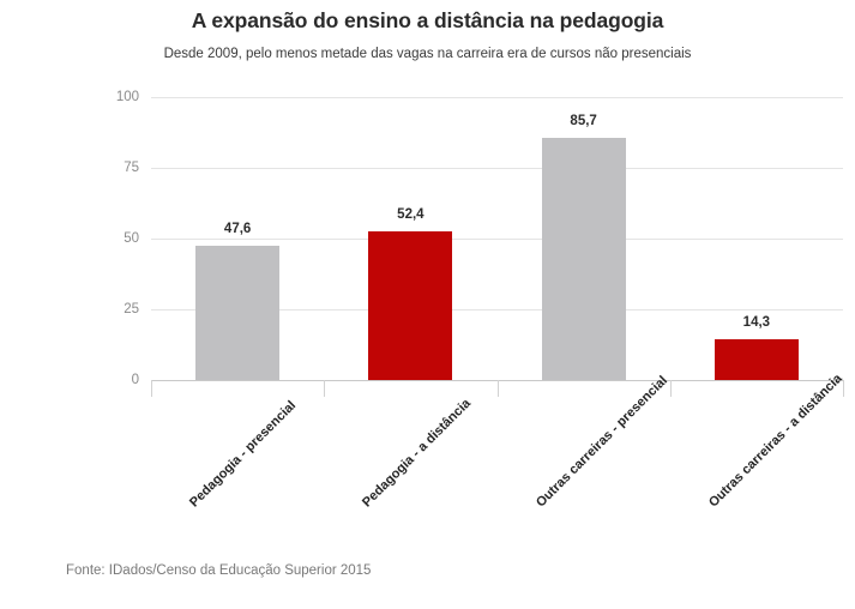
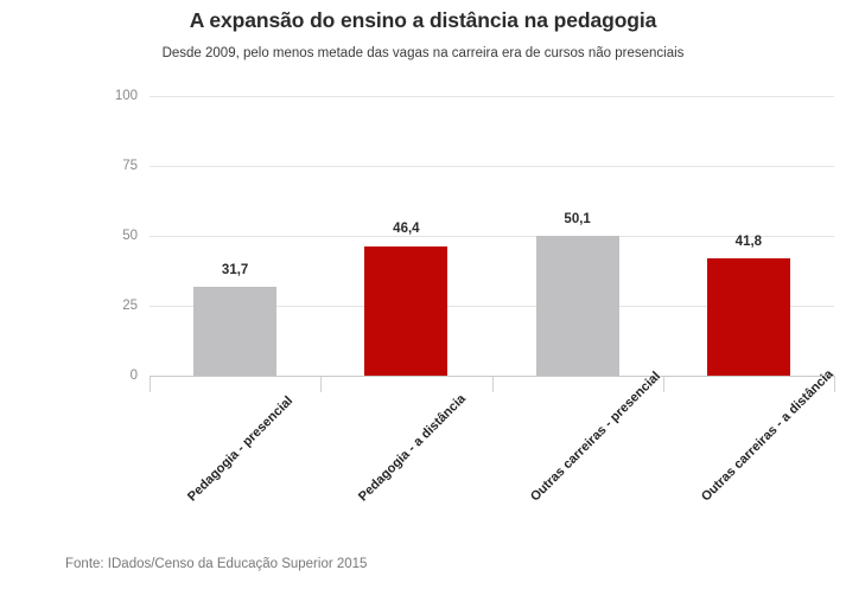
Pedagogia - presencial: 47,6 -> 31,7
Pedagogia - a distância: 52,4 -> 46,4
Outras carreiras - presencial: 85,7 -> 50,1
Outras carreiras - a distância: 14,3 -> 41,8
